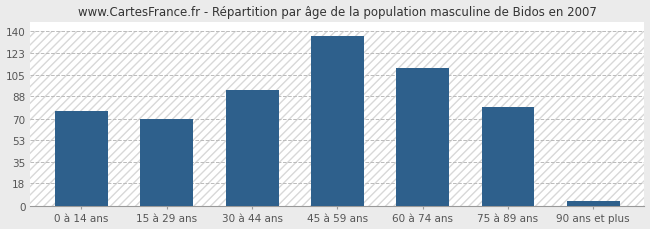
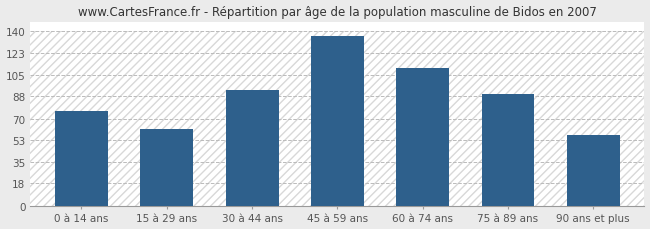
15 à 29 ans: 70 -> 62
75 à 89 ans: 79 -> 90
90 ans et plus: 4 -> 57
